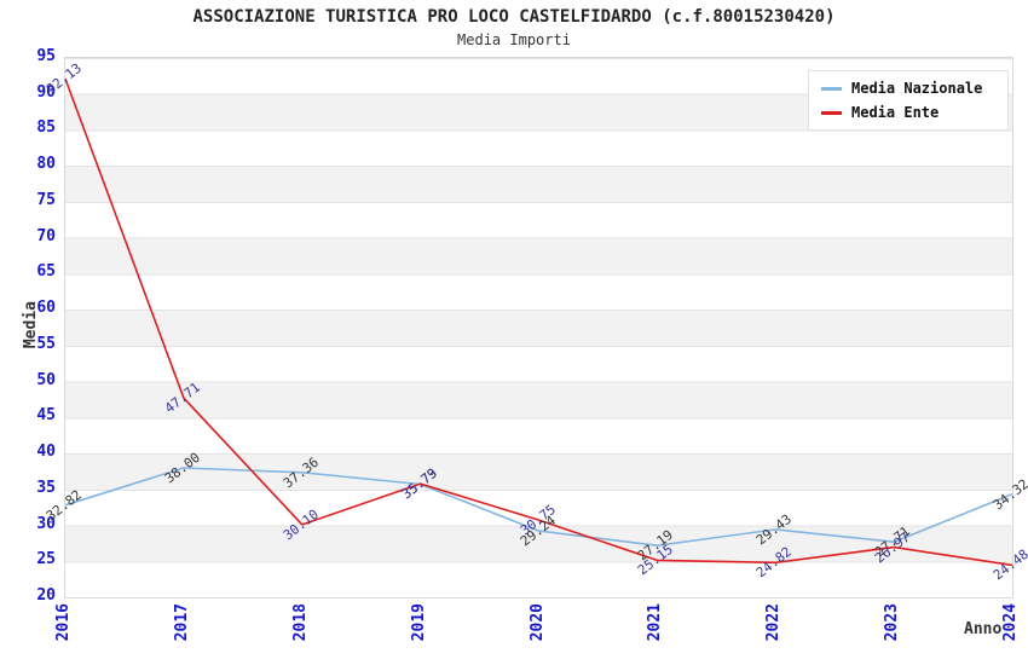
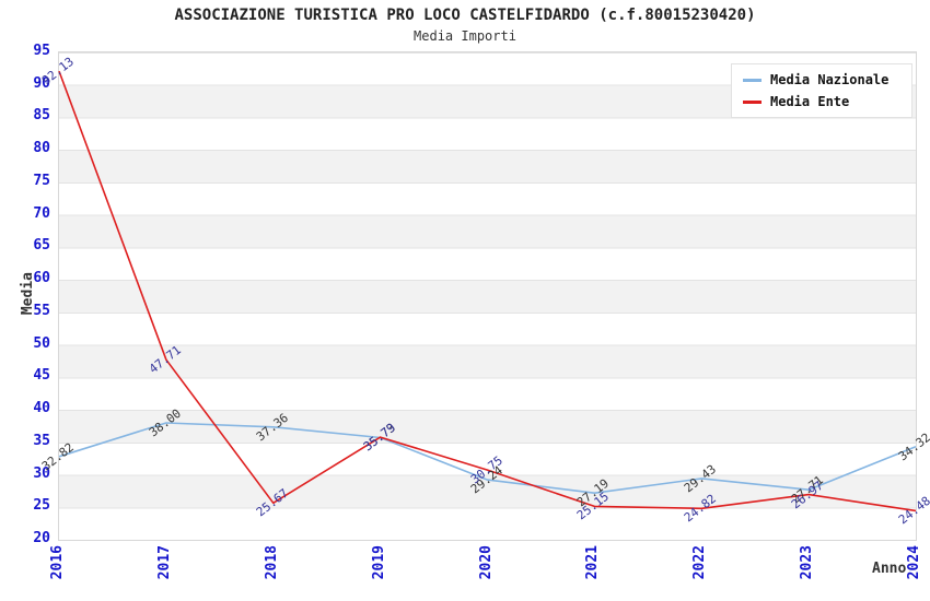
Media Ente/2018: 30.10 -> 25.67
